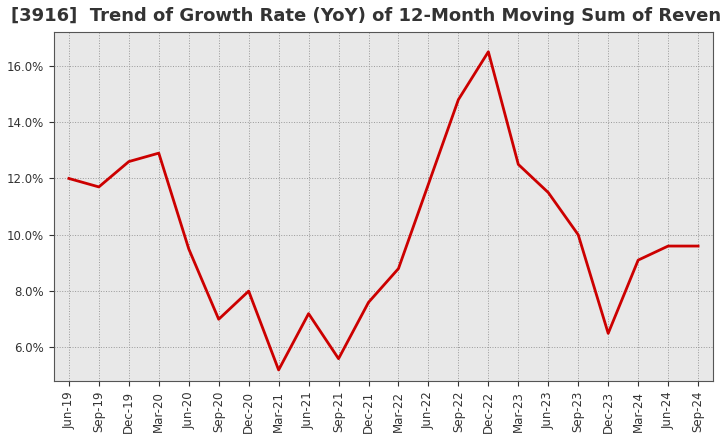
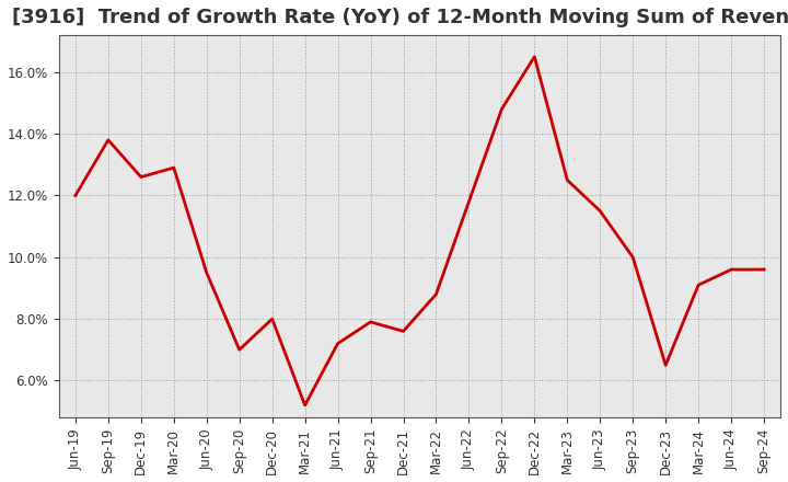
Sep-19: 11.7% -> 13.8%
Sep-21: 5.6% -> 7.9%
